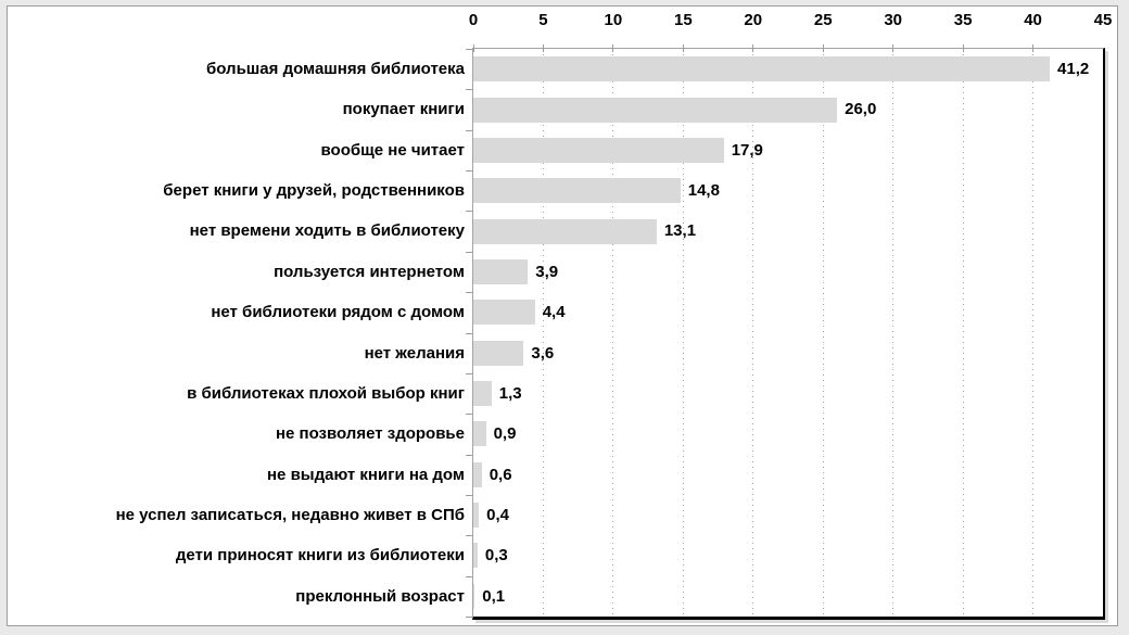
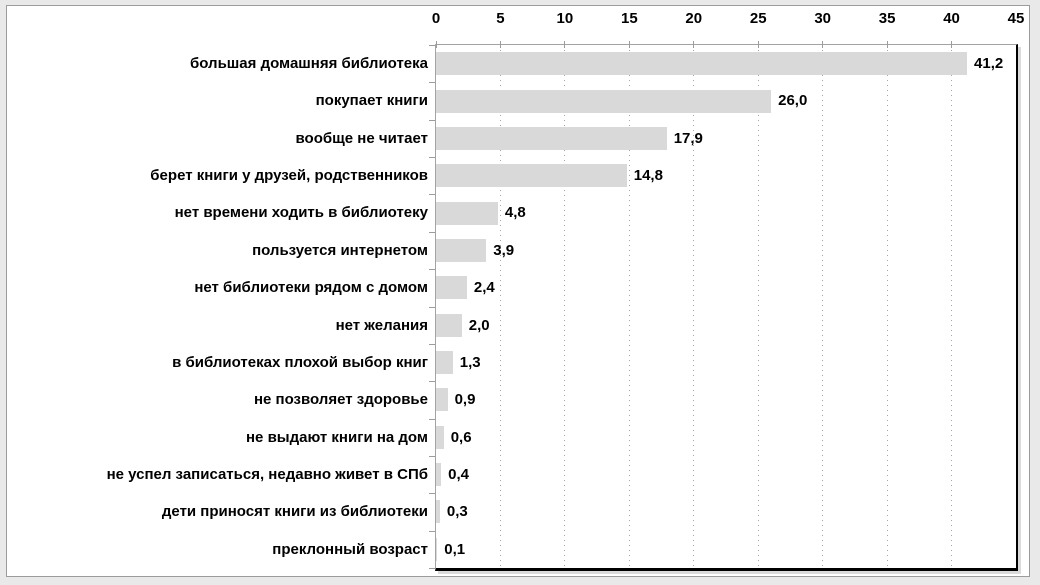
нет времени ходить в библиотеку: 13,1 -> 4,8
нет библиотеки рядом с домом: 4,4 -> 2,4
нет желания: 3,6 -> 2,0
